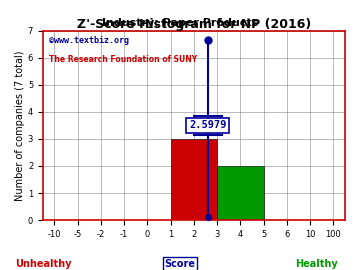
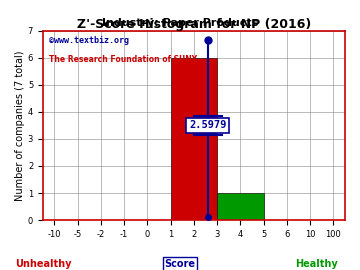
2: 3 -> 6
4: 2 -> 1
